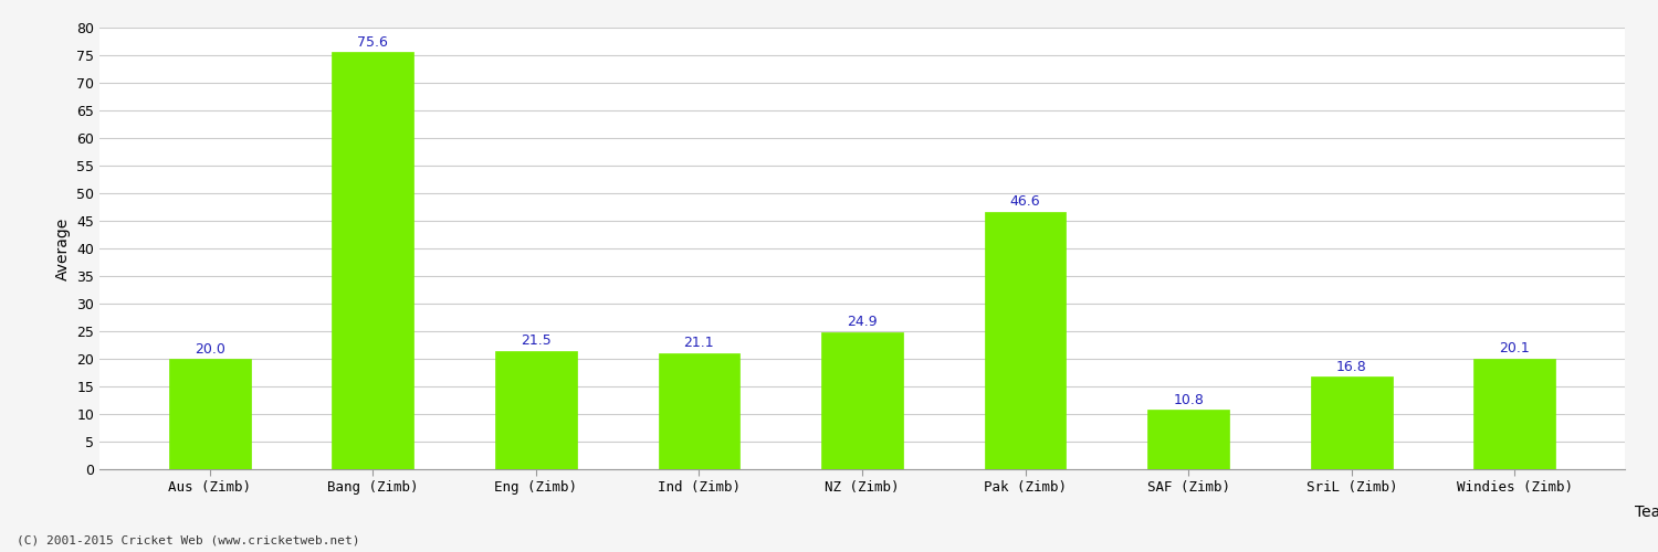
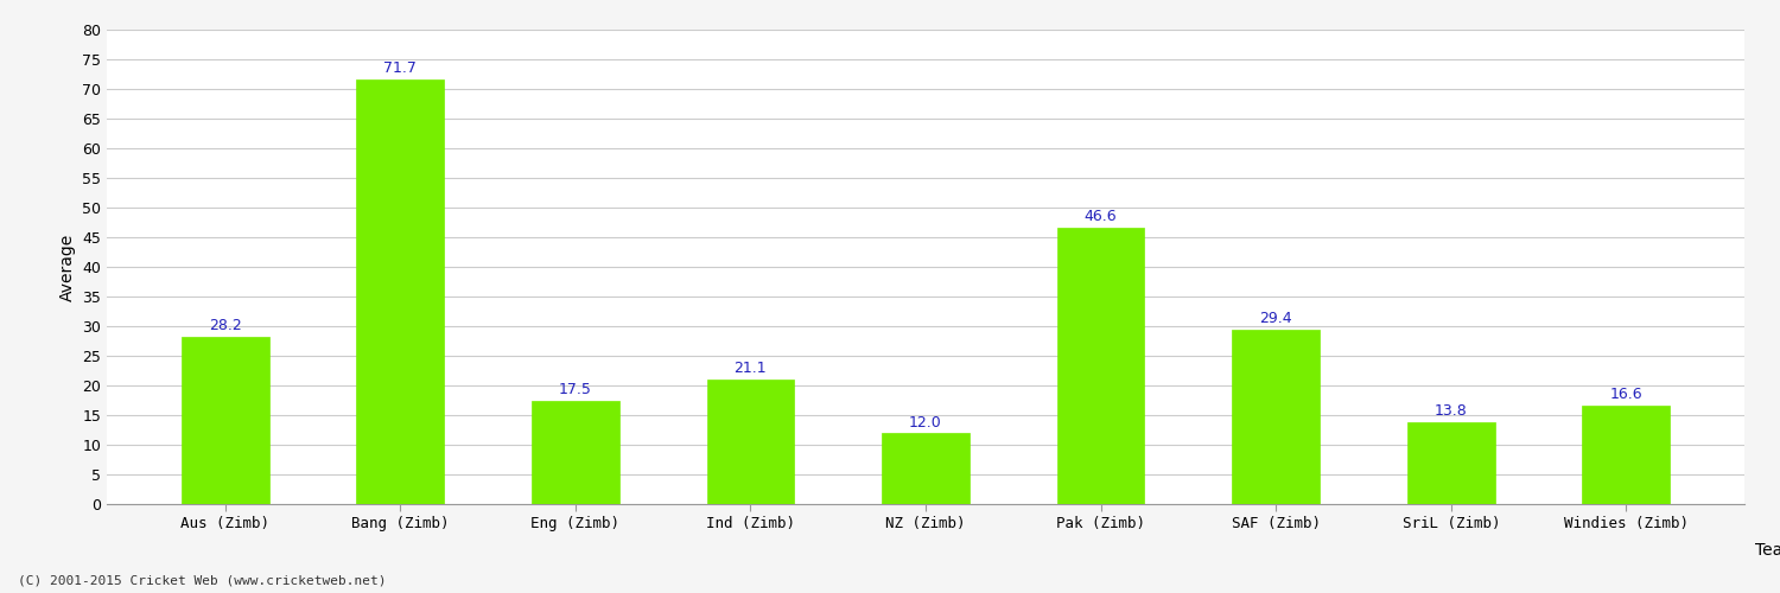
Aus (Zimb): 20.0 -> 28.2
Bang (Zimb): 75.6 -> 71.7
Eng (Zimb): 21.5 -> 17.5
NZ (Zimb): 24.9 -> 12.0
SAF (Zimb): 10.8 -> 29.4
SriL (Zimb): 16.8 -> 13.8
Windies (Zimb): 20.1 -> 16.6
